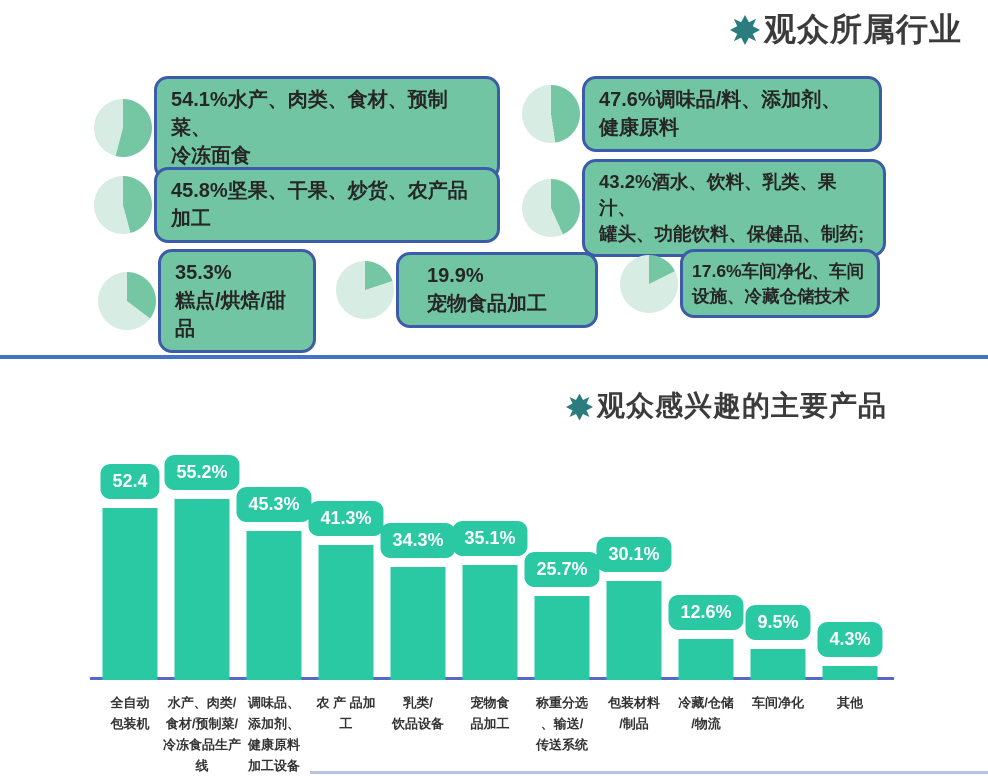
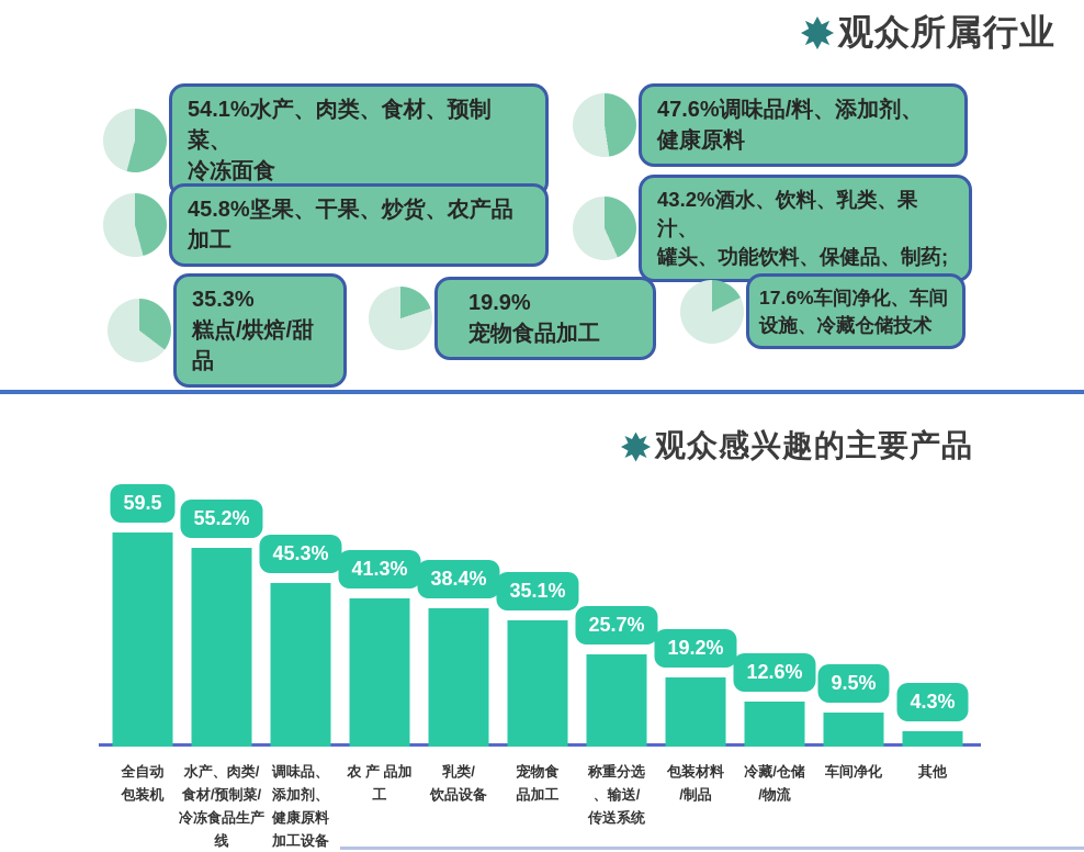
观众感兴趣的主要产品/全自动包装机: 52.4 -> 59.5
观众感兴趣的主要产品/乳类/饮品设备: 34.3% -> 38.4%
观众感兴趣的主要产品/包装材料/制品: 30.1% -> 19.2%
